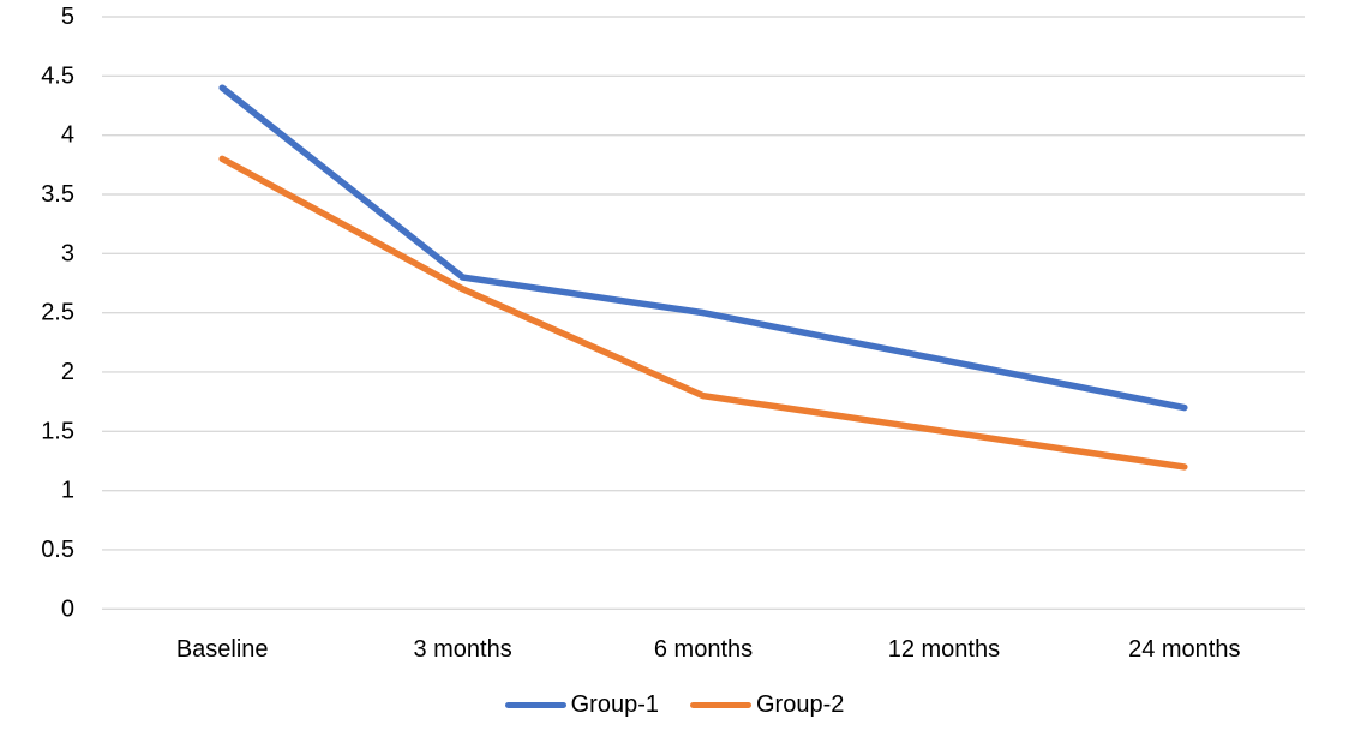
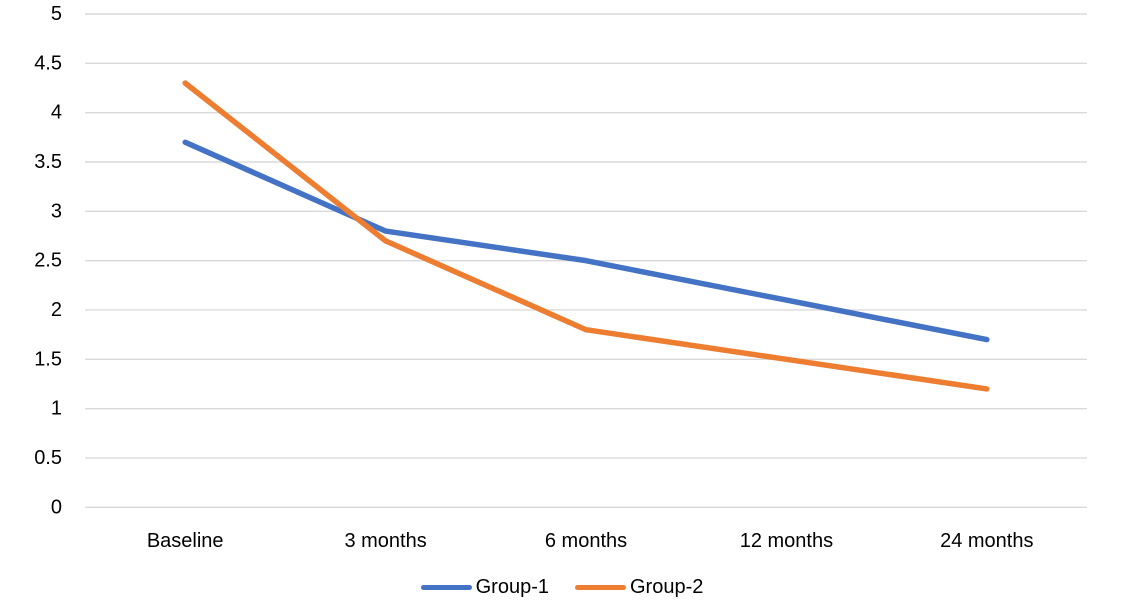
Group-1/Baseline: 4.4 -> 3.7
Group-2/Baseline: 3.8 -> 4.3
